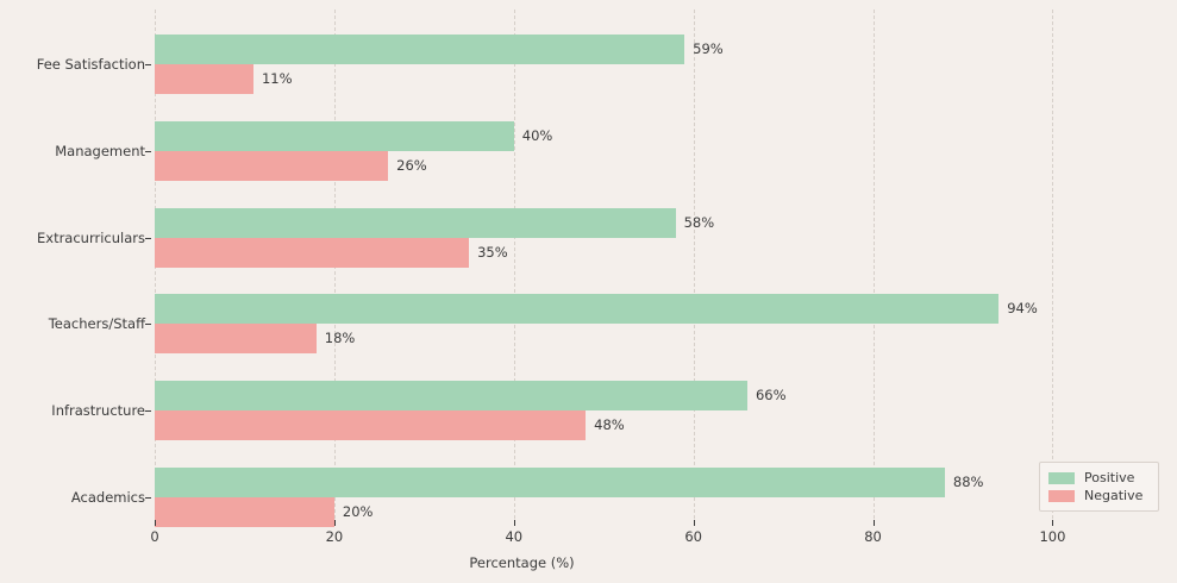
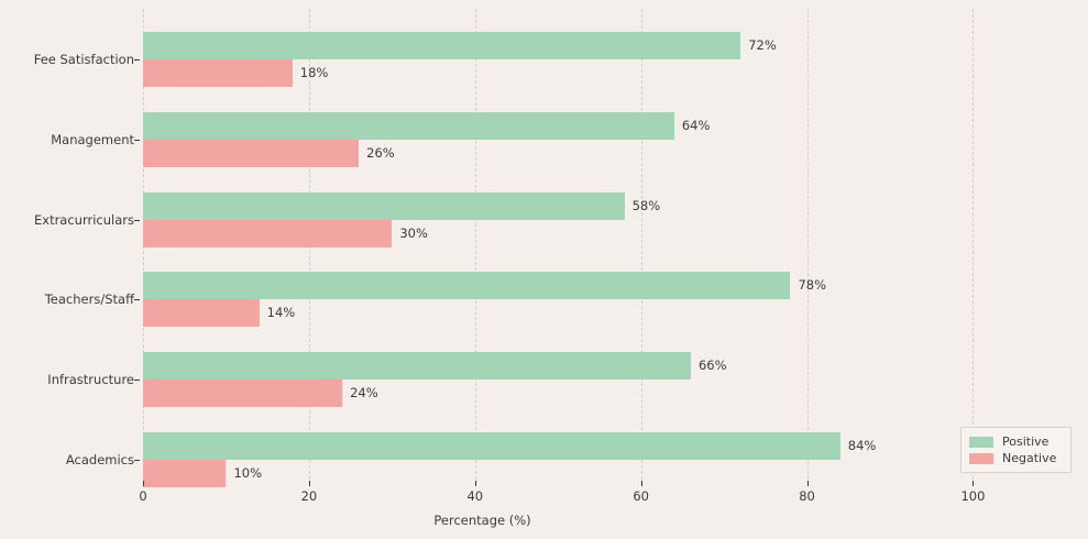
Positive/Fee Satisfaction: 59% -> 72%
Negative/Fee Satisfaction: 11% -> 18%
Positive/Management: 40% -> 64%
Negative/Extracurriculars: 35% -> 30%
Positive/Teachers/Staff: 94% -> 78%
Negative/Teachers/Staff: 18% -> 14%
Negative/Infrastructure: 48% -> 24%
Positive/Academics: 88% -> 84%
Negative/Academics: 20% -> 10%
